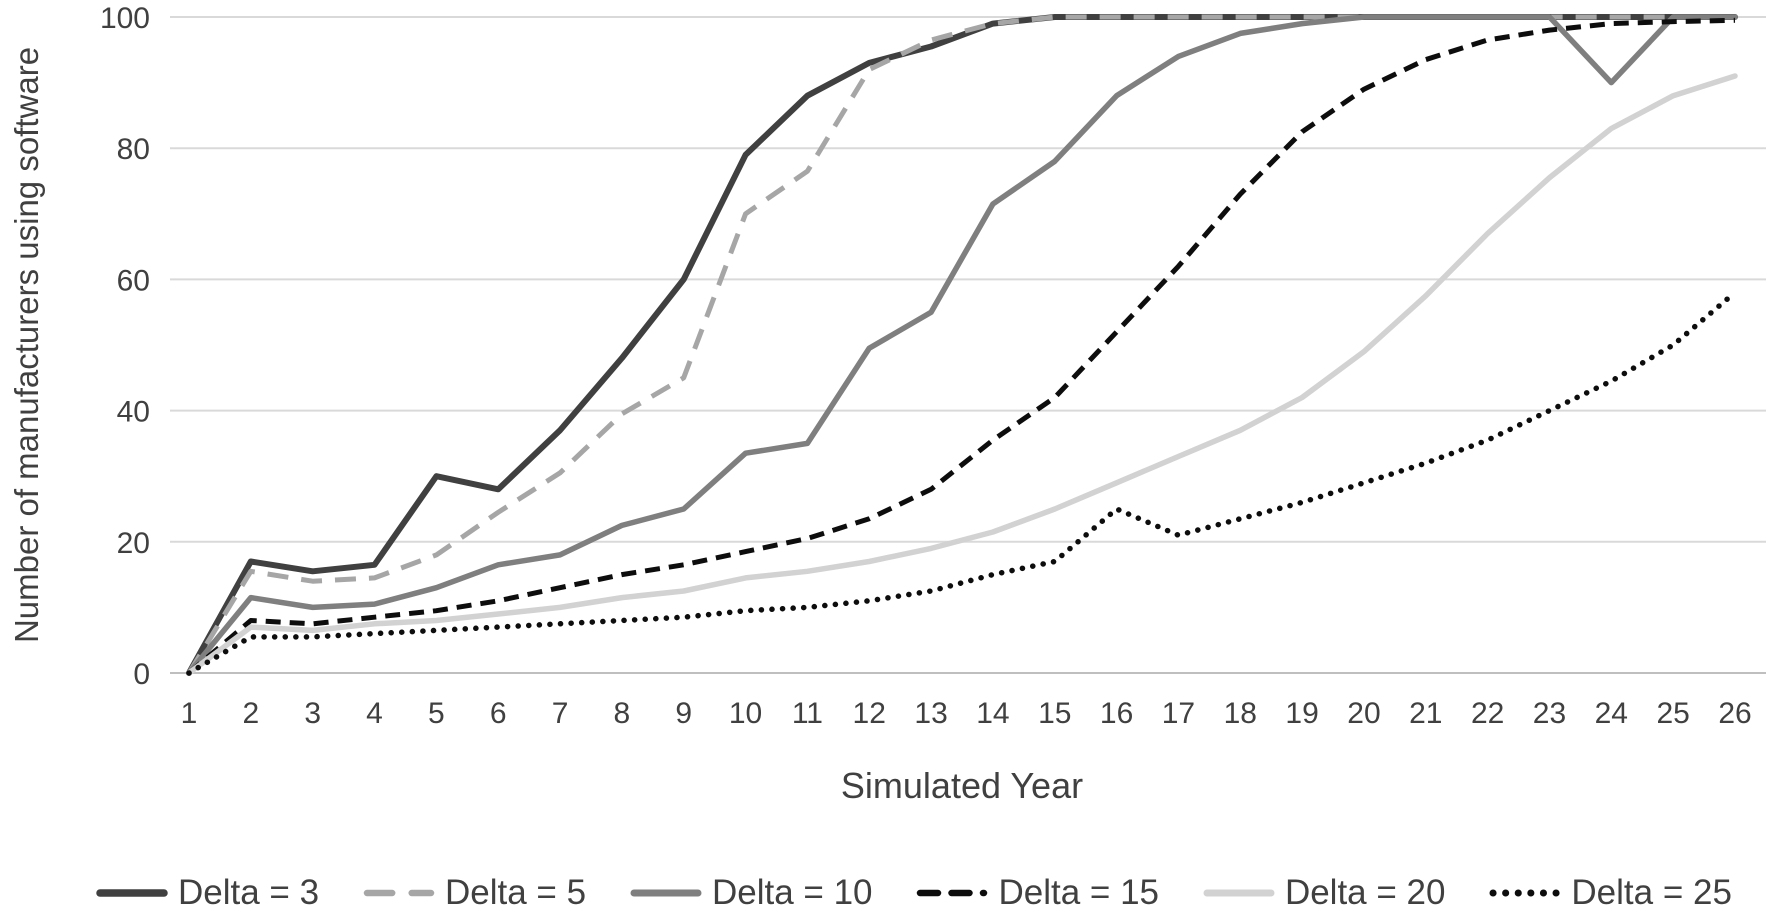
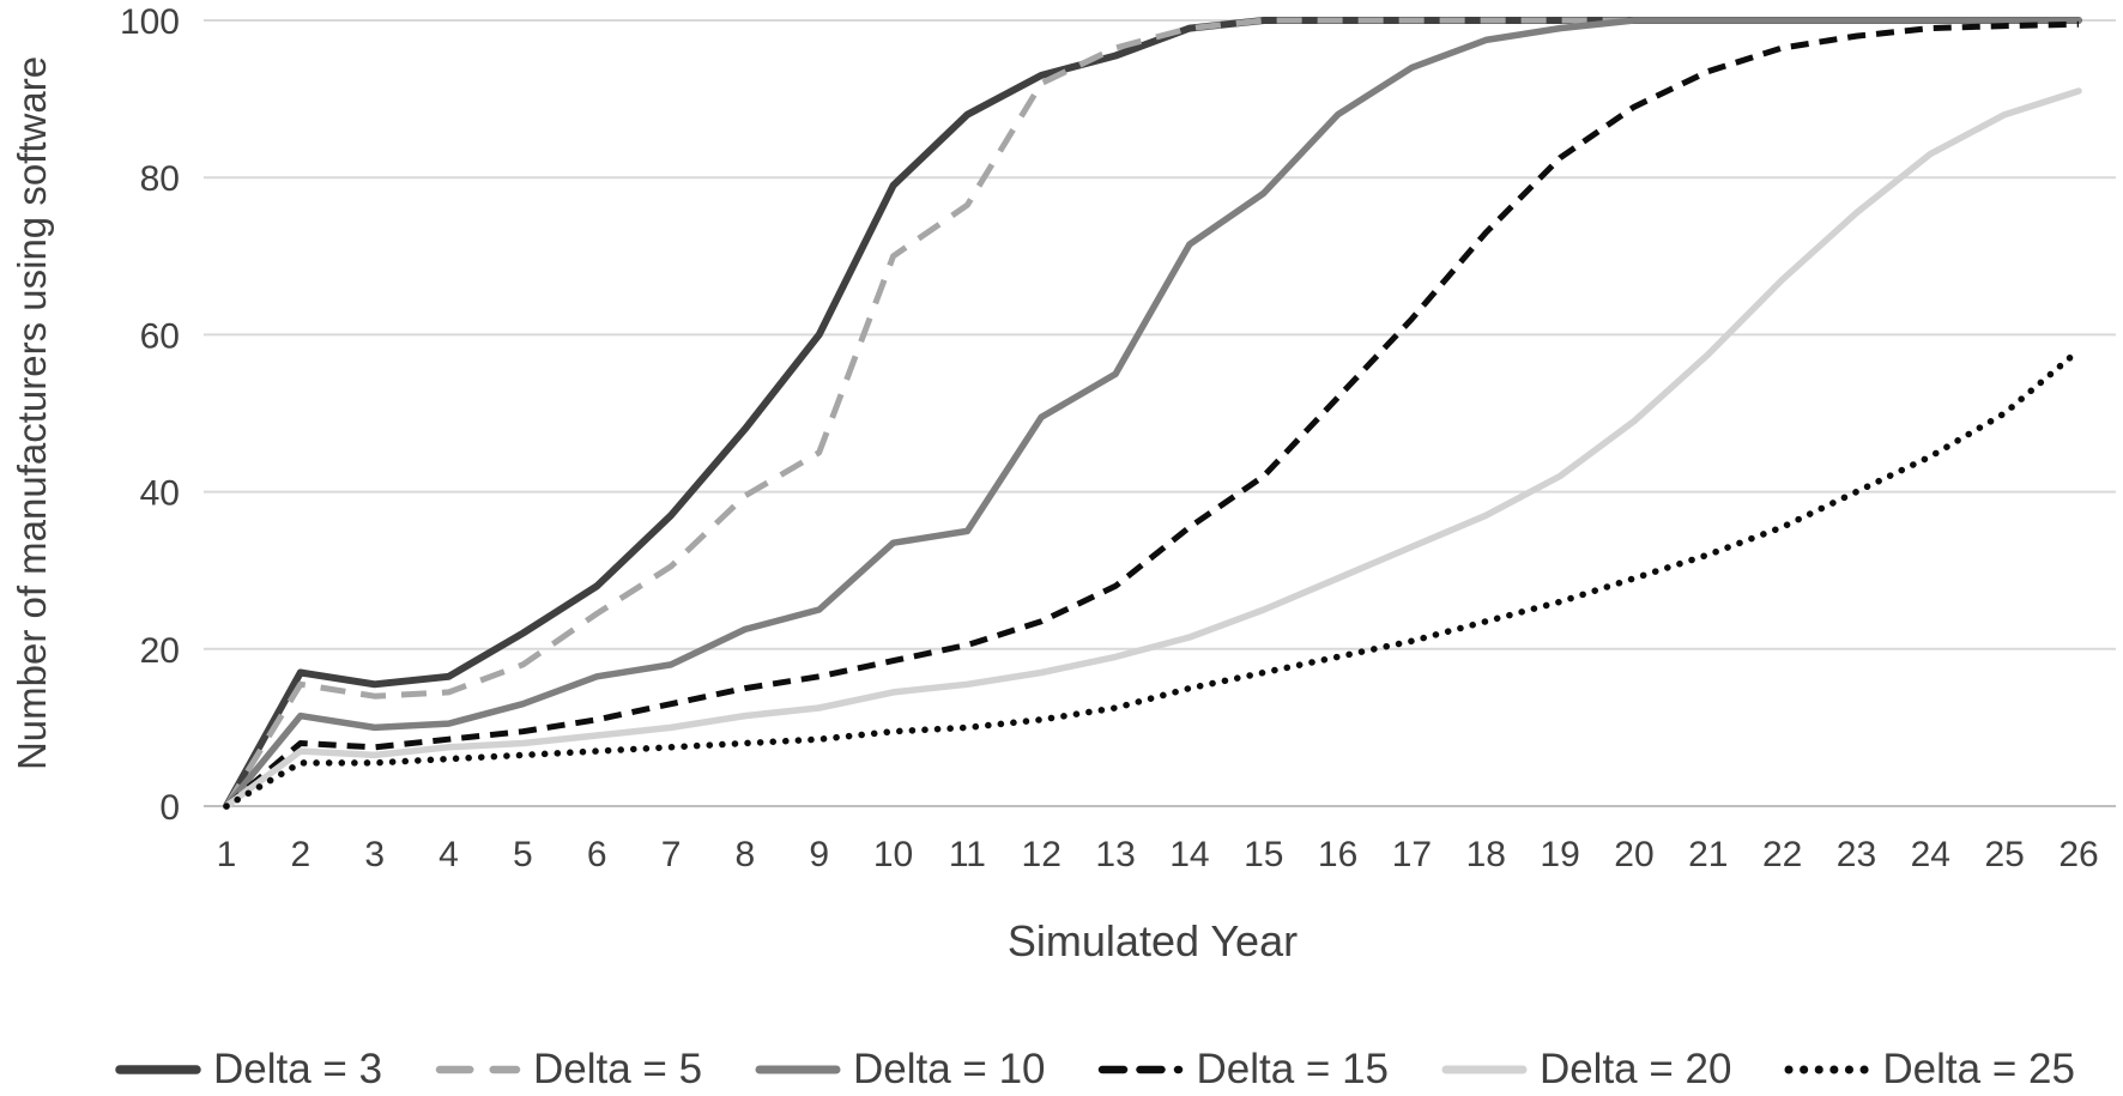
Delta = 3/5: 30 -> 22
Delta = 25/16: 25 -> 19
Delta = 10/24: 90 -> 100
